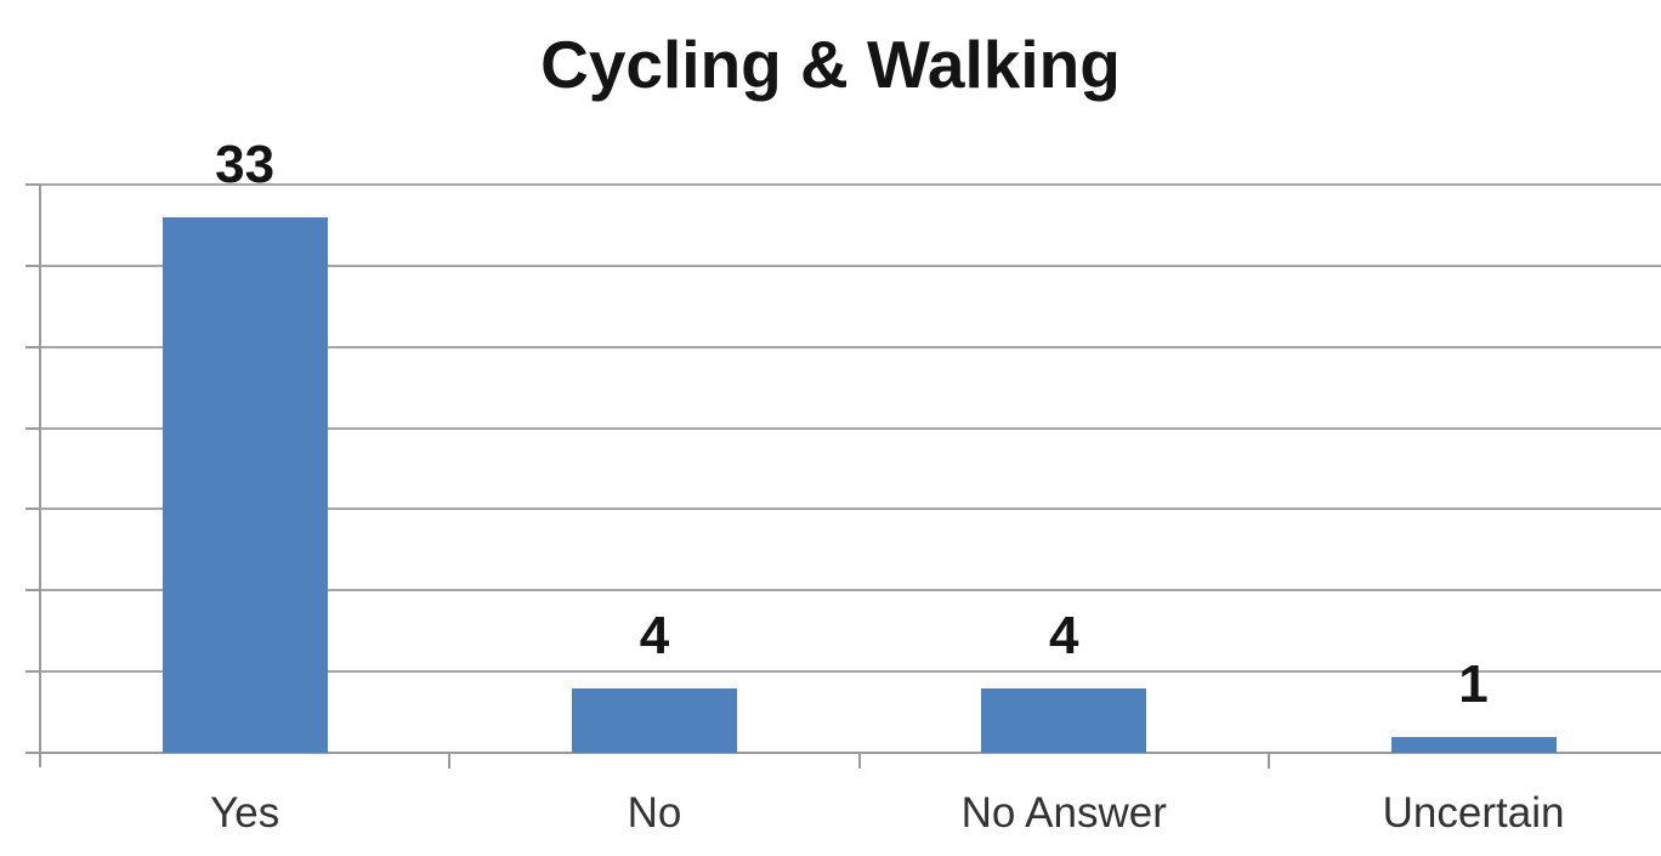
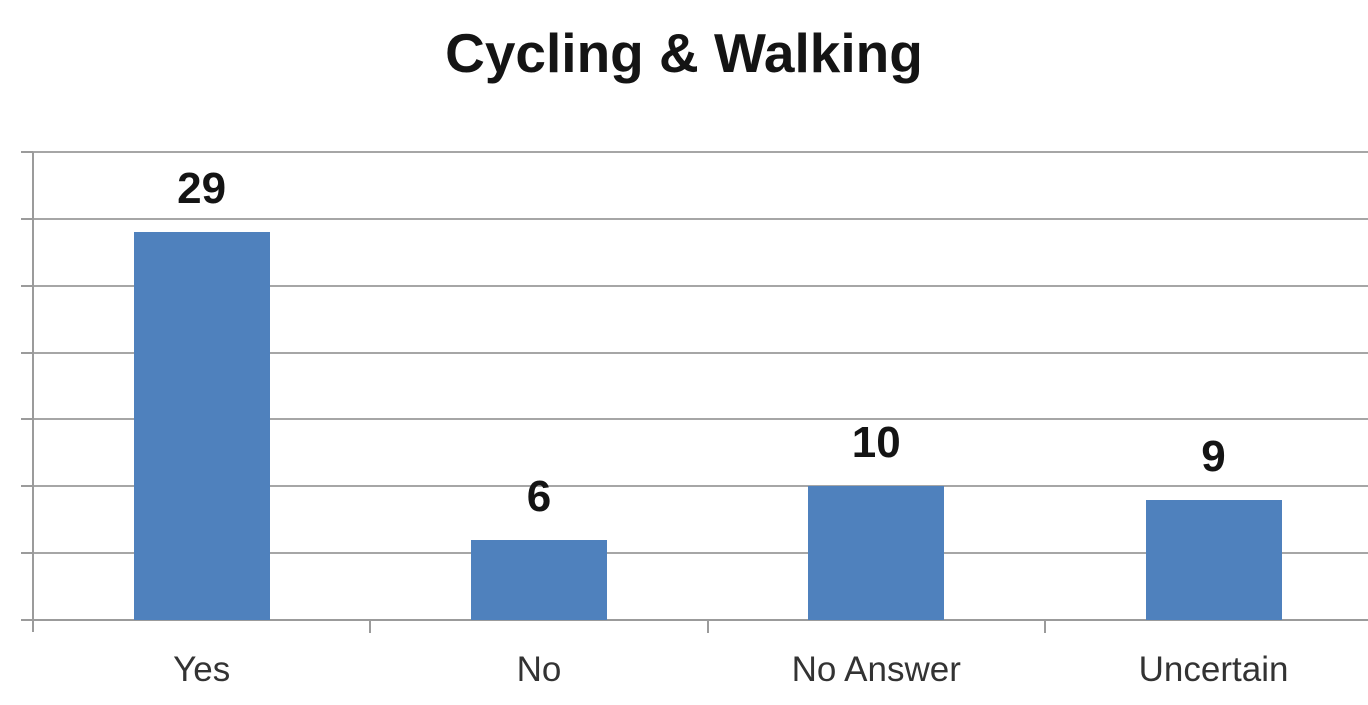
Yes: 33 -> 29
No: 4 -> 6
No Answer: 4 -> 10
Uncertain: 1 -> 9
